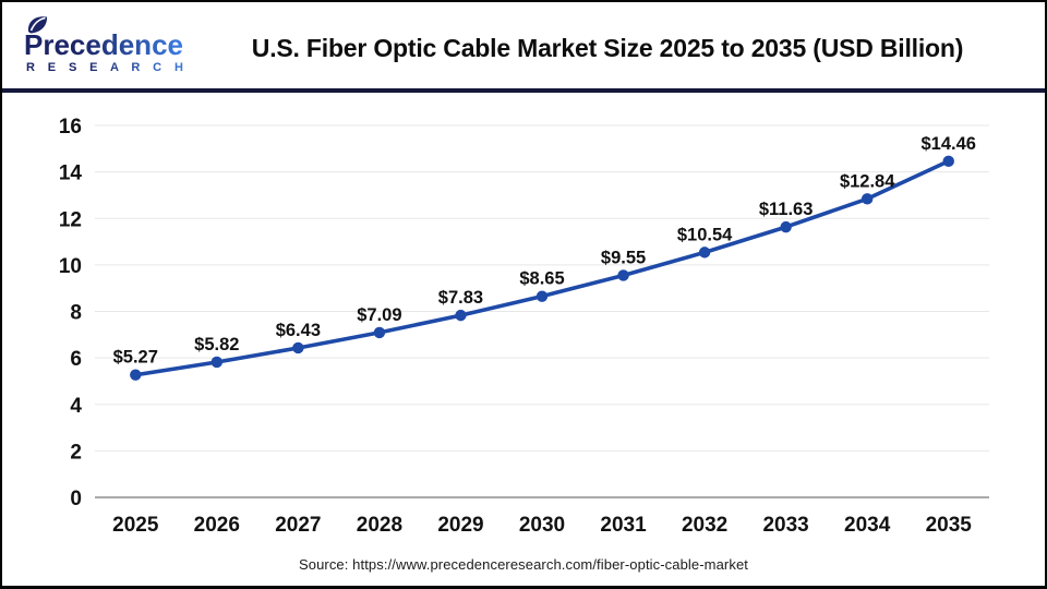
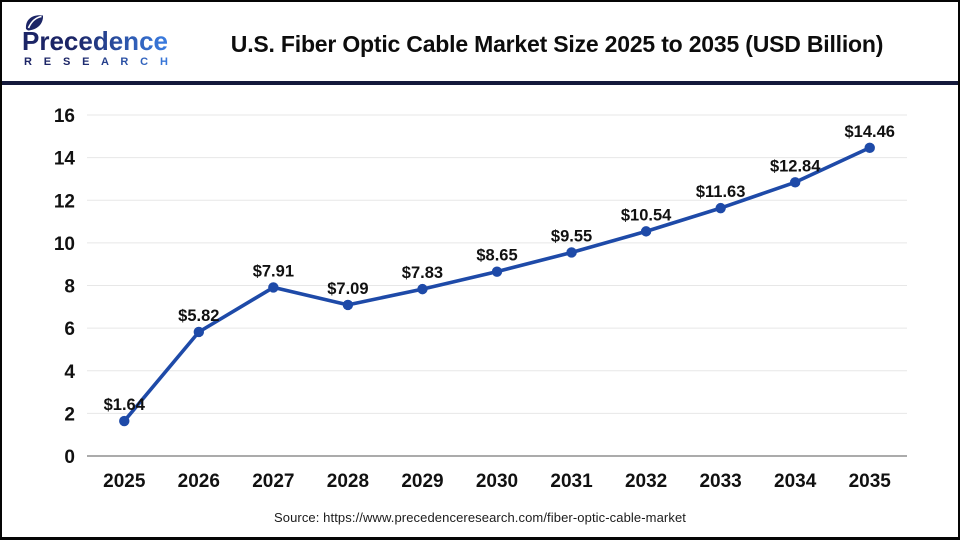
2025: $5.27 -> $1.64
2027: $6.43 -> $7.91
